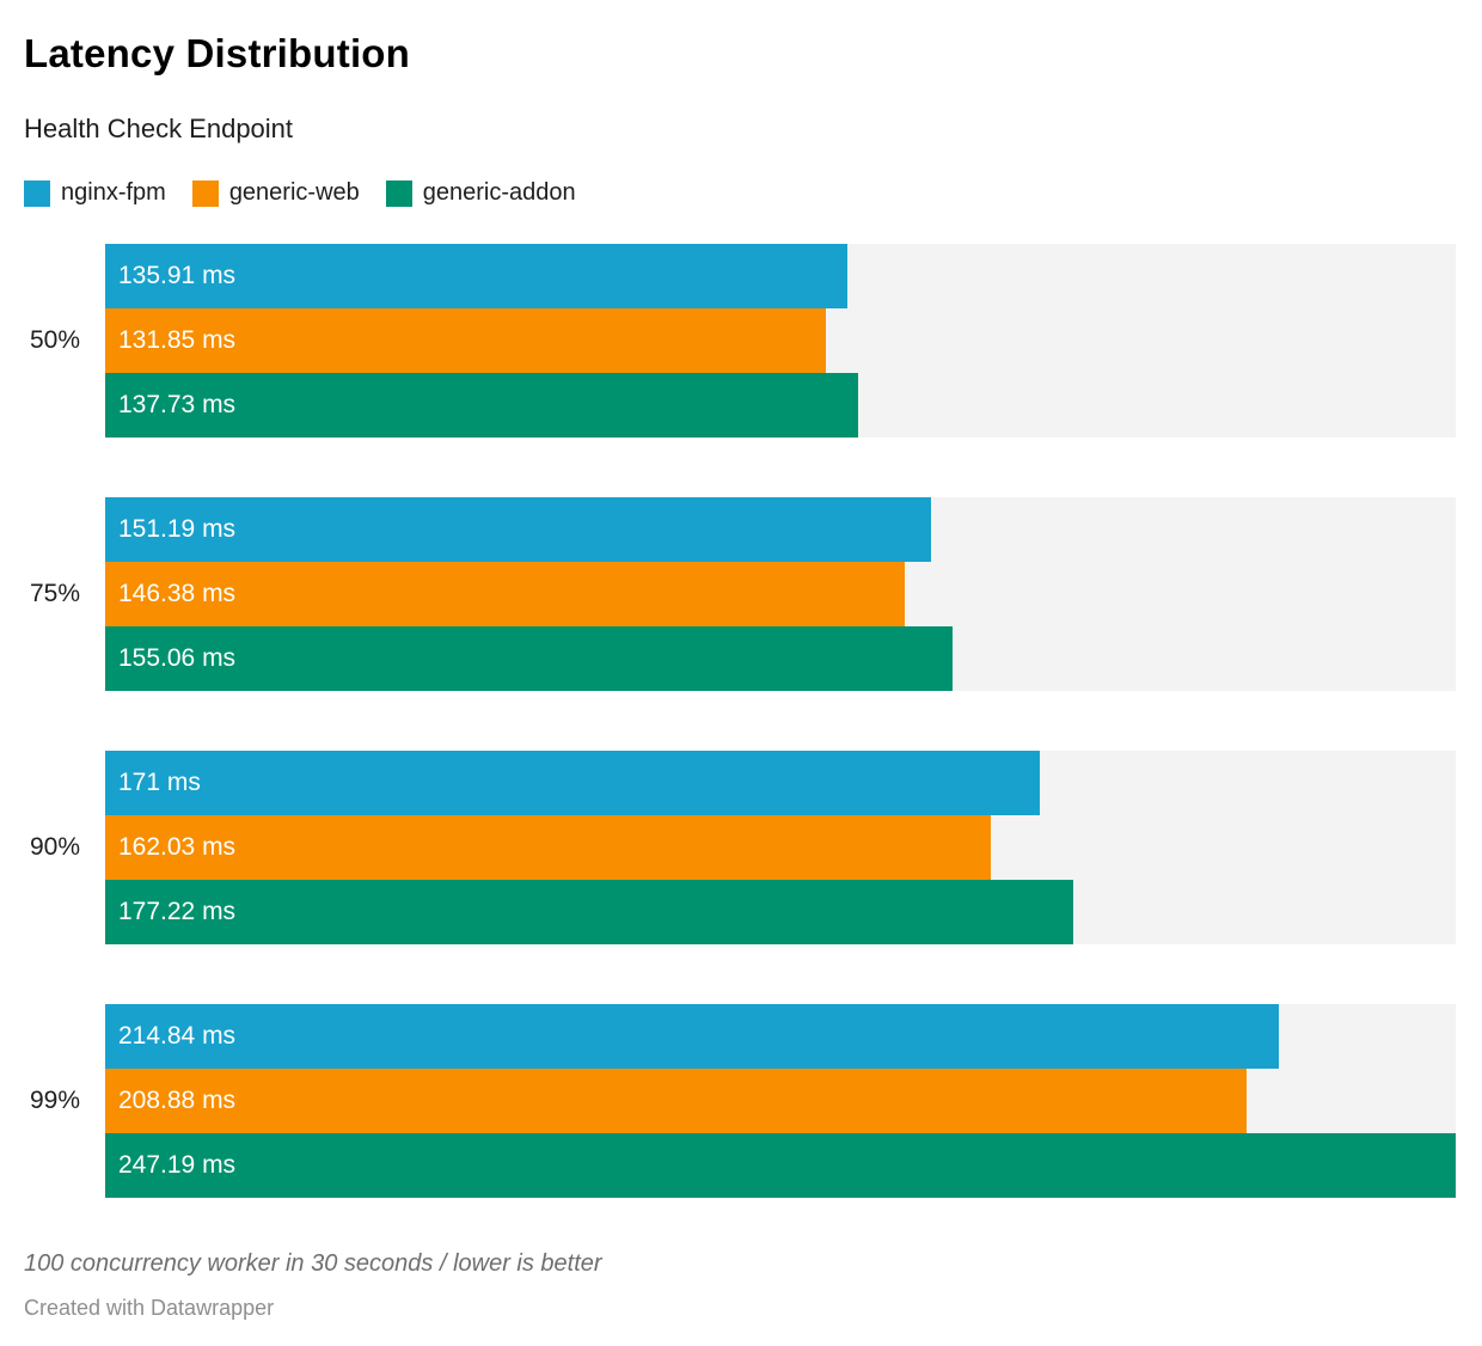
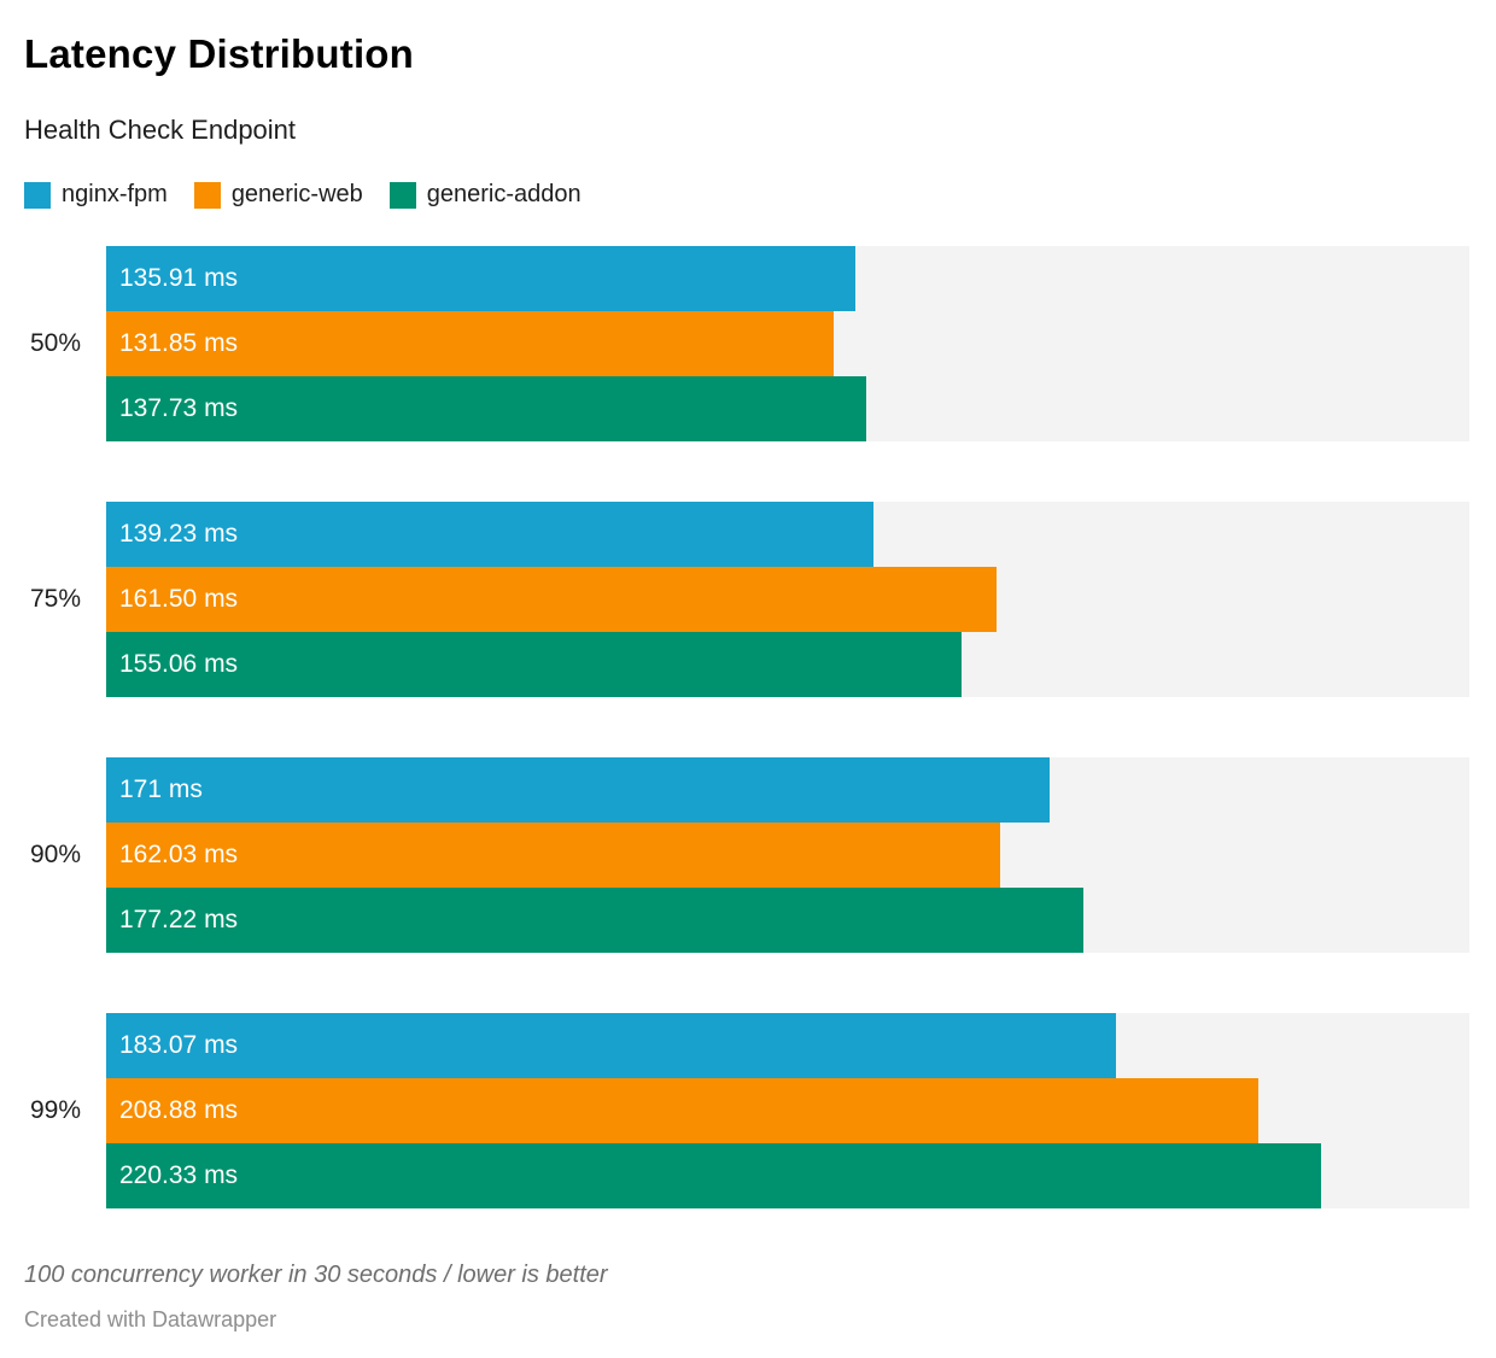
nginx-fpm/75%: 151.19 -> 139.23
generic-web/75%: 146.38 -> 161.50
nginx-fpm/99%: 214.84 -> 183.07
generic-addon/99%: 247.19 -> 220.33
